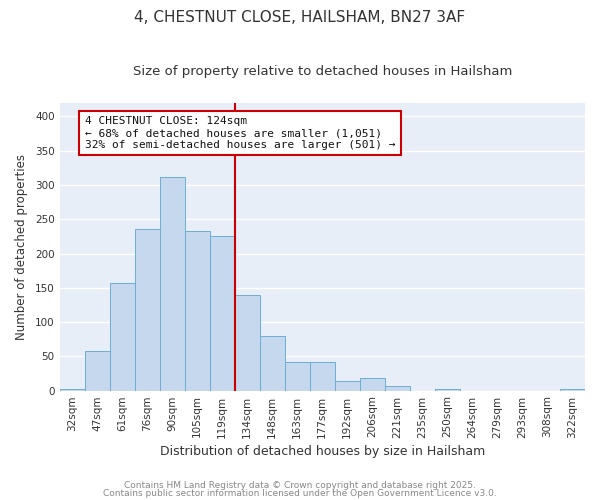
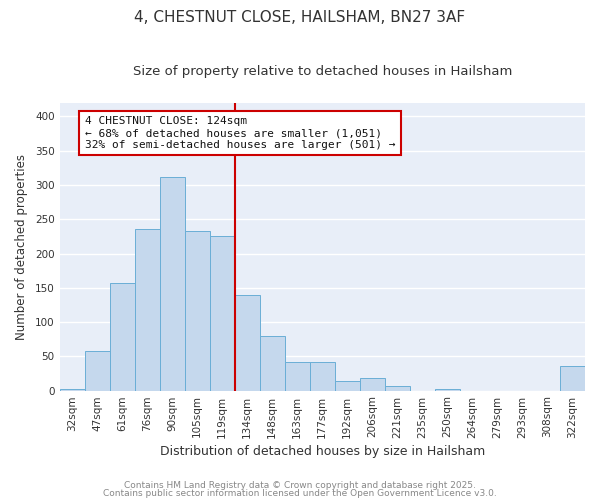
322sqm: 3 -> 36
